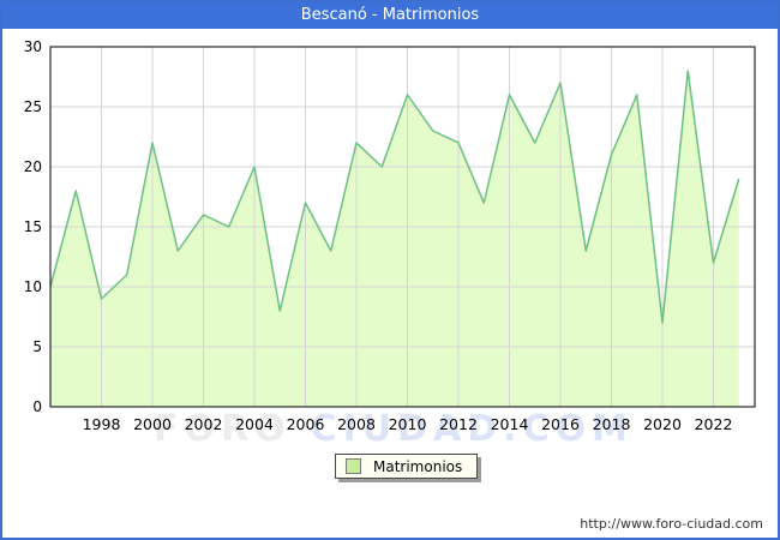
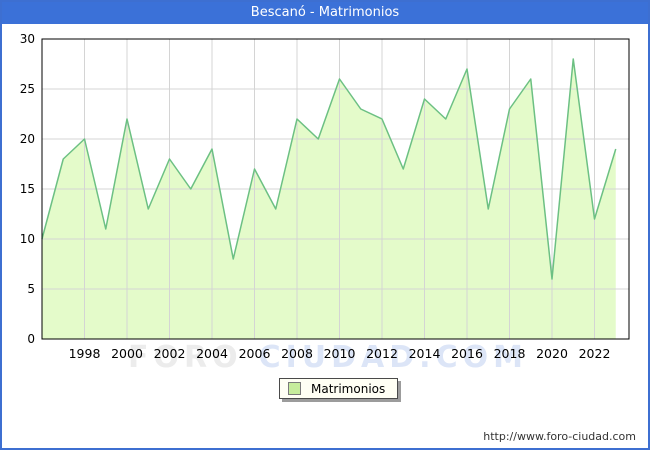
1998: 9 -> 20
2002: 16 -> 18
2004: 20 -> 19
2014: 26 -> 24
2018: 21 -> 23
2020: 7 -> 6
